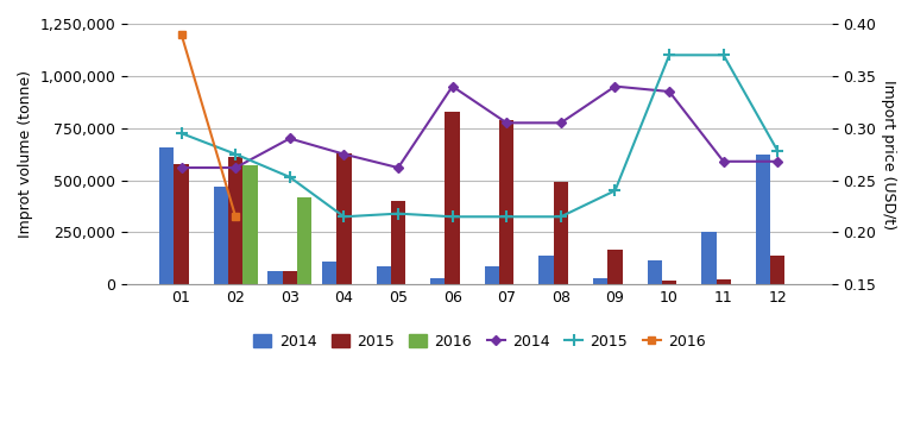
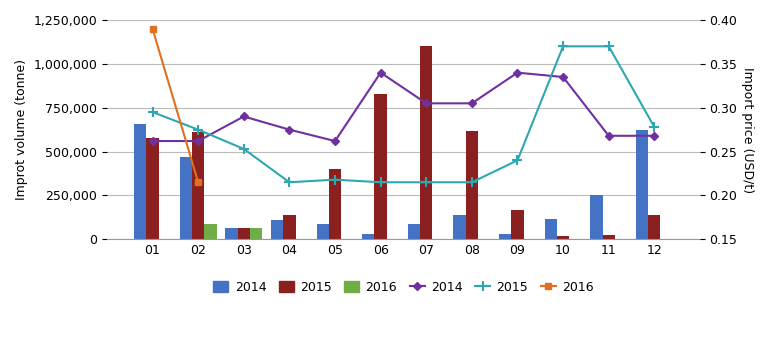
2016/02: 570,000 -> 80,000
2016/03: 420,000 -> 60,000
2015/04: 630,000 -> 140,000
2015/07: 790,000 -> 1,100,000
2015/08: 490,000 -> 620,000
